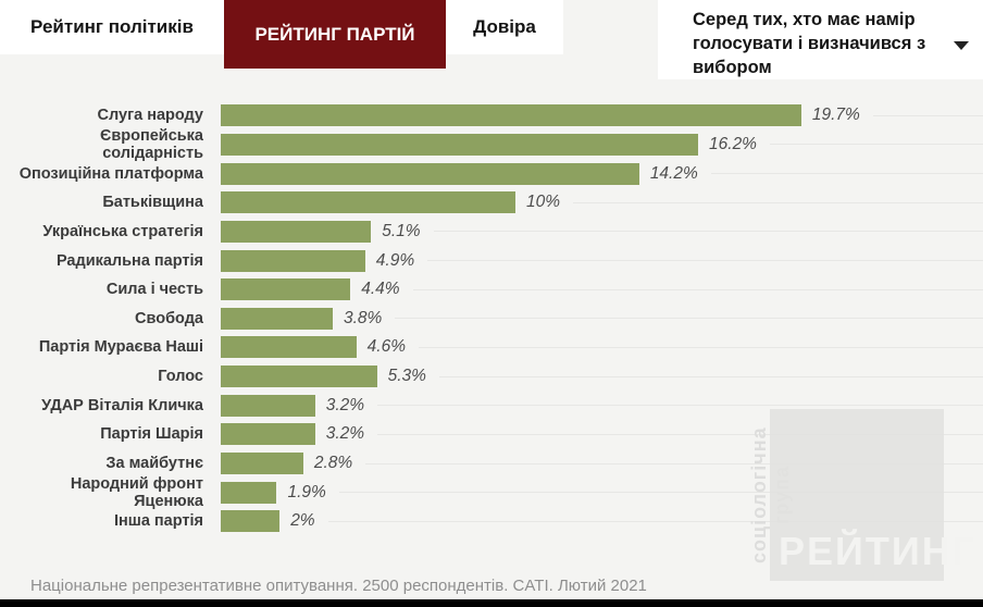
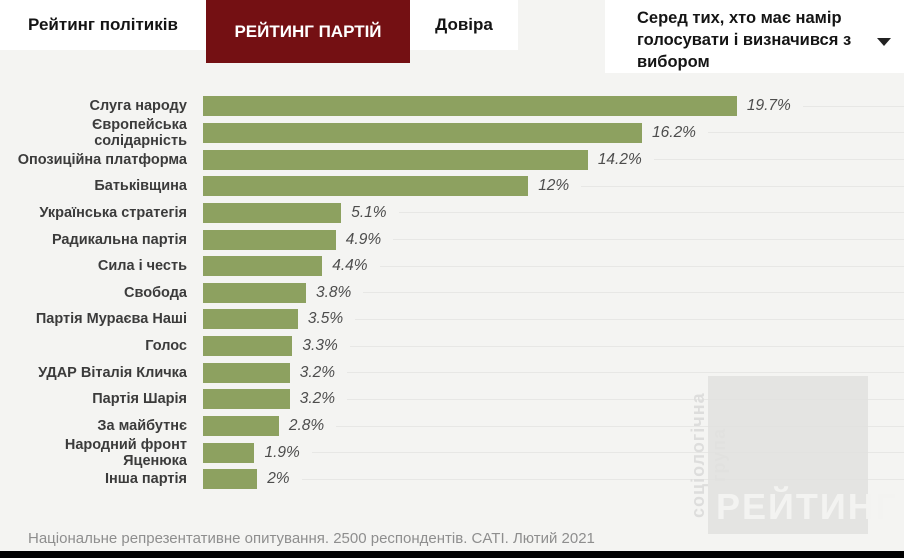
Батьківщина: 10% -> 12%
Партія Мураєва Наші: 4.6% -> 3.5%
Голос: 5.3% -> 3.3%
